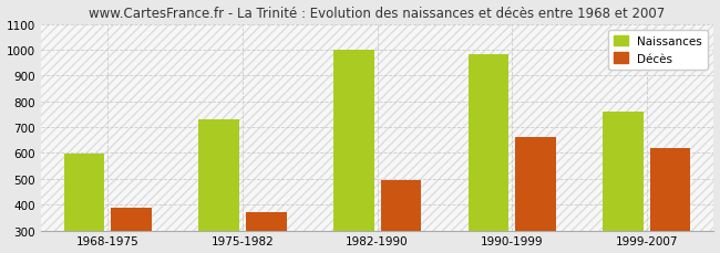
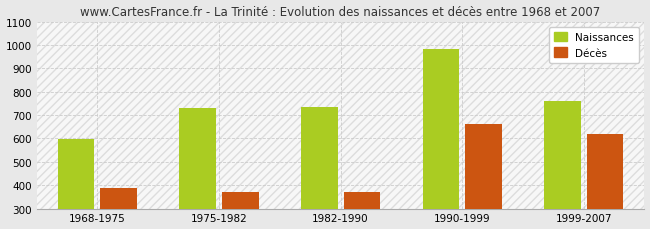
Naissances/1982-1990: 1000 -> 735
Décès/1982-1990: 495 -> 370
